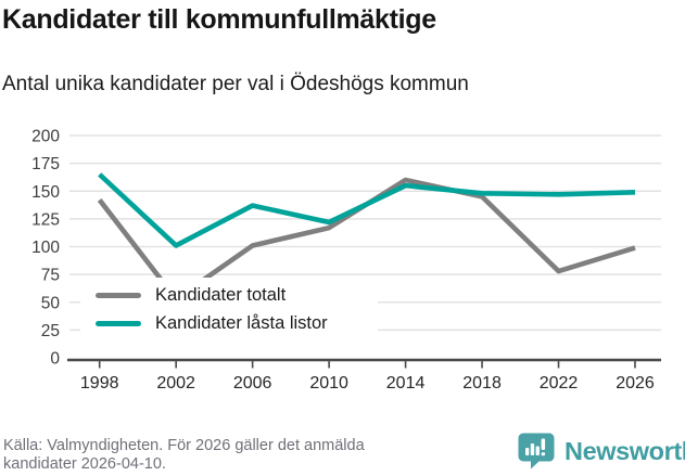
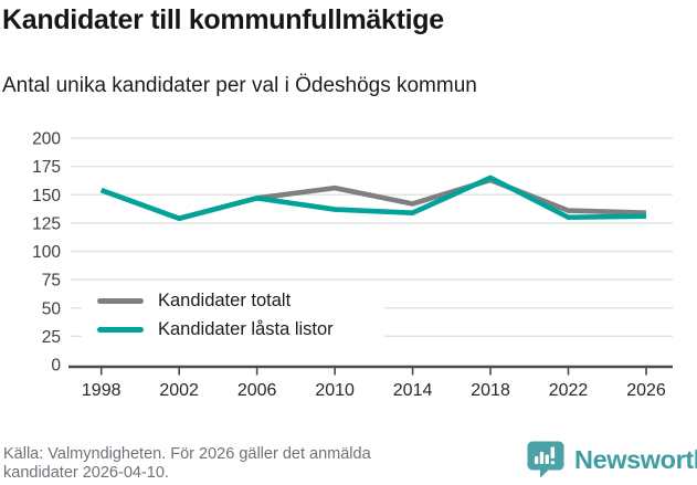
Kandidater totalt/1998: 142 -> 154
Kandidater låsta listor/1998: 165 -> 154
Kandidater totalt/2002: 53 -> 129
Kandidater låsta listor/2002: 101 -> 129
Kandidater totalt/2006: 101 -> 147
Kandidater låsta listor/2006: 137 -> 147
Kandidater totalt/2010: 117 -> 156
Kandidater låsta listor/2010: 122 -> 137
Kandidater totalt/2014: 160 -> 142
Kandidater låsta listor/2014: 155 -> 134
Kandidater totalt/2018: 145 -> 163
Kandidater låsta listor/2018: 148 -> 165
Kandidater totalt/2022: 78 -> 136
Kandidater låsta listor/2022: 147 -> 130
Kandidater totalt/2026: 99 -> 134
Kandidater låsta listor/2026: 149 -> 131
